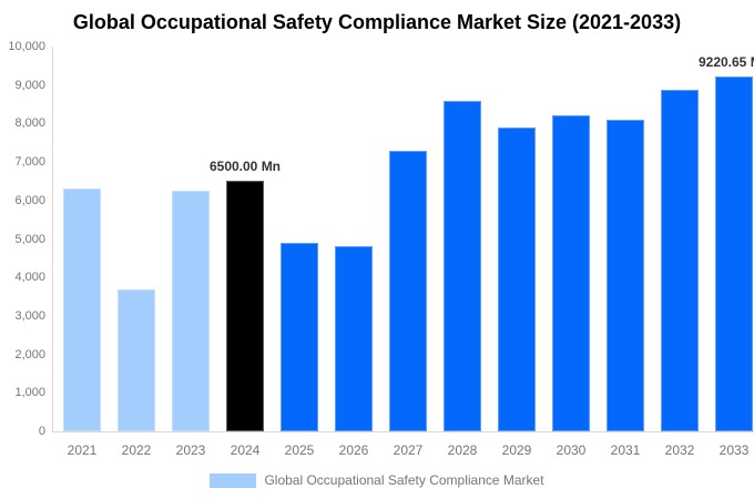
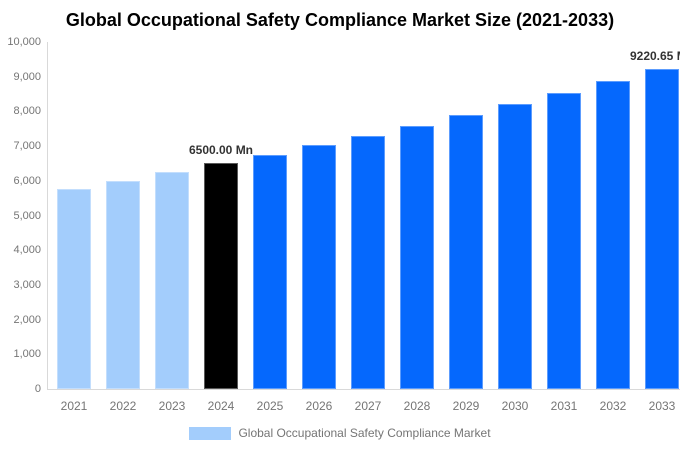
2021: 6300 -> 5800
2022: 3700 -> 6000
2025: 4900 -> 6800
2026: 4800 -> 7000
2028: 8600 -> 7600
2031: 8100 -> 8500
